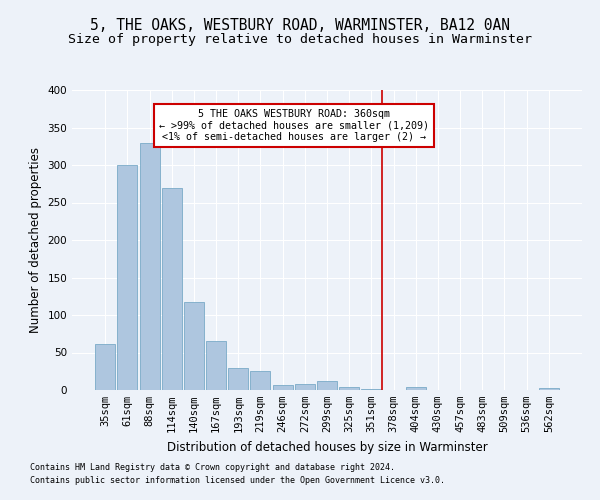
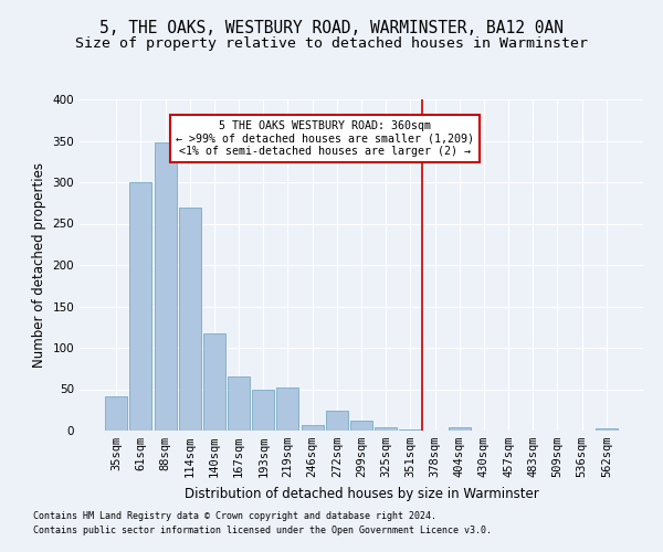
35sqm: 62 -> 42
88sqm: 330 -> 348
193sqm: 30 -> 50
219sqm: 26 -> 52
272sqm: 8 -> 24
